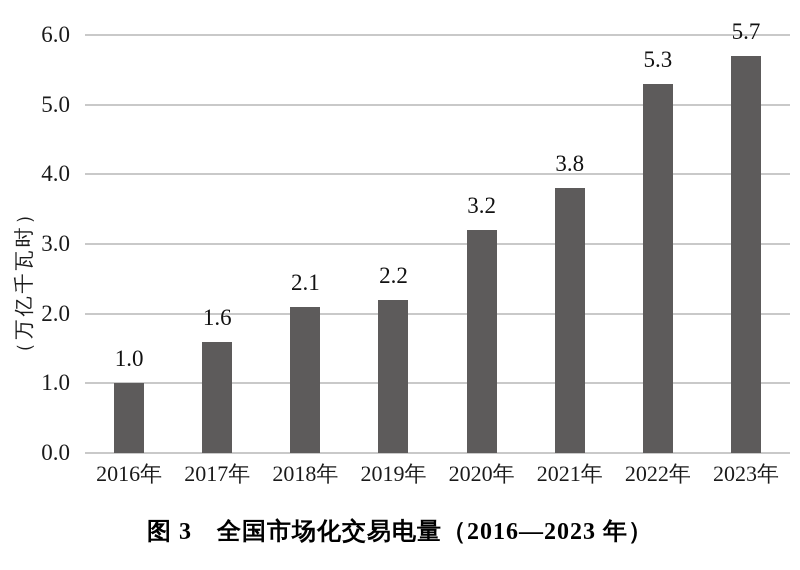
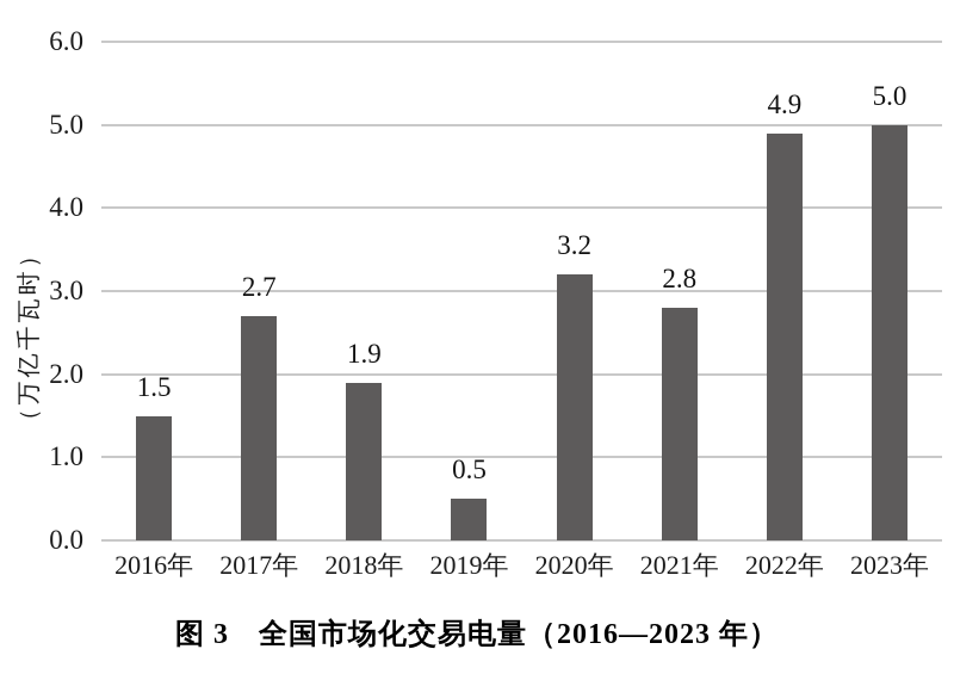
2016年: 1.0 -> 1.5
2017年: 1.6 -> 2.7
2018年: 2.1 -> 1.9
2019年: 2.2 -> 0.5
2021年: 3.8 -> 2.8
2022年: 5.3 -> 4.9
2023年: 5.7 -> 5.0
